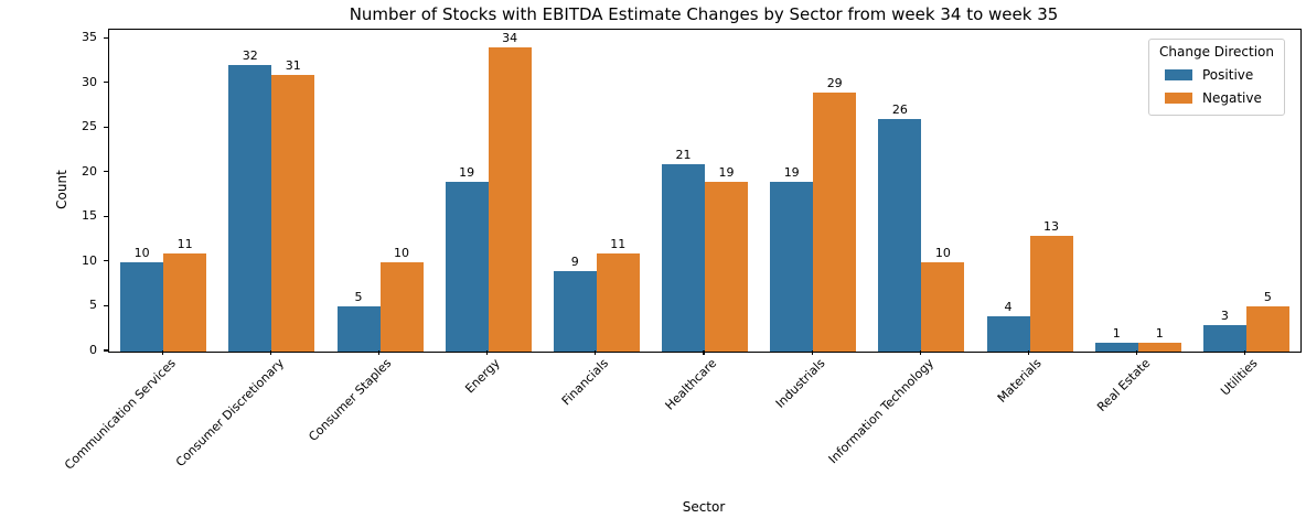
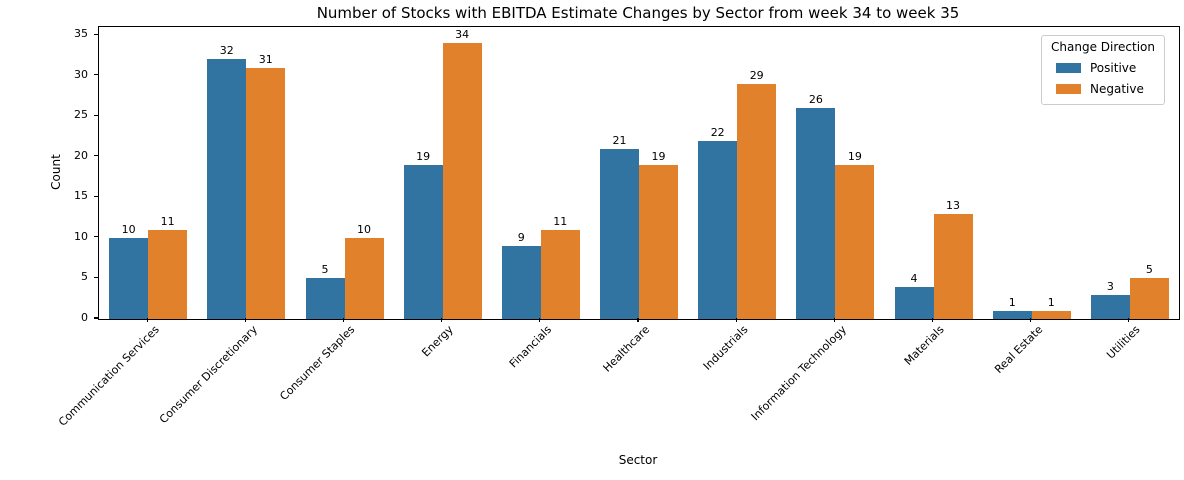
Positive/Industrials: 19 -> 22
Negative/Information Technology: 10 -> 19
